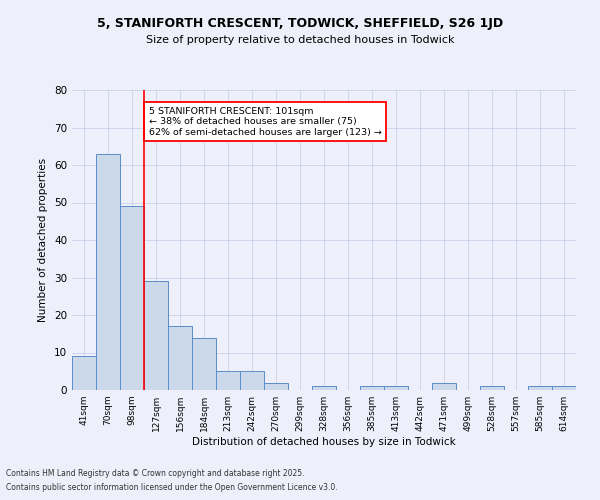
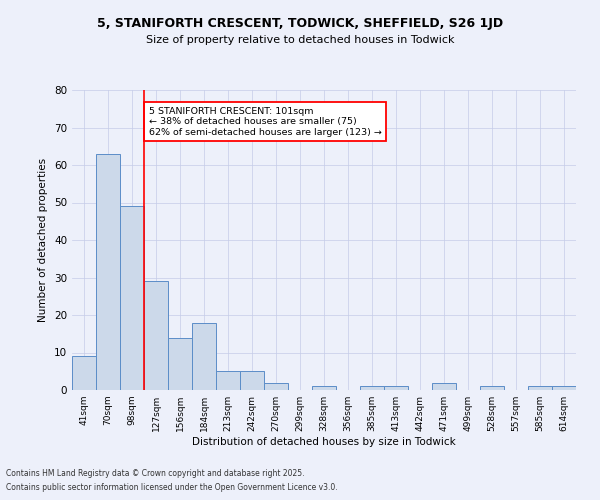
156sqm: 17 -> 14
184sqm: 14 -> 18
